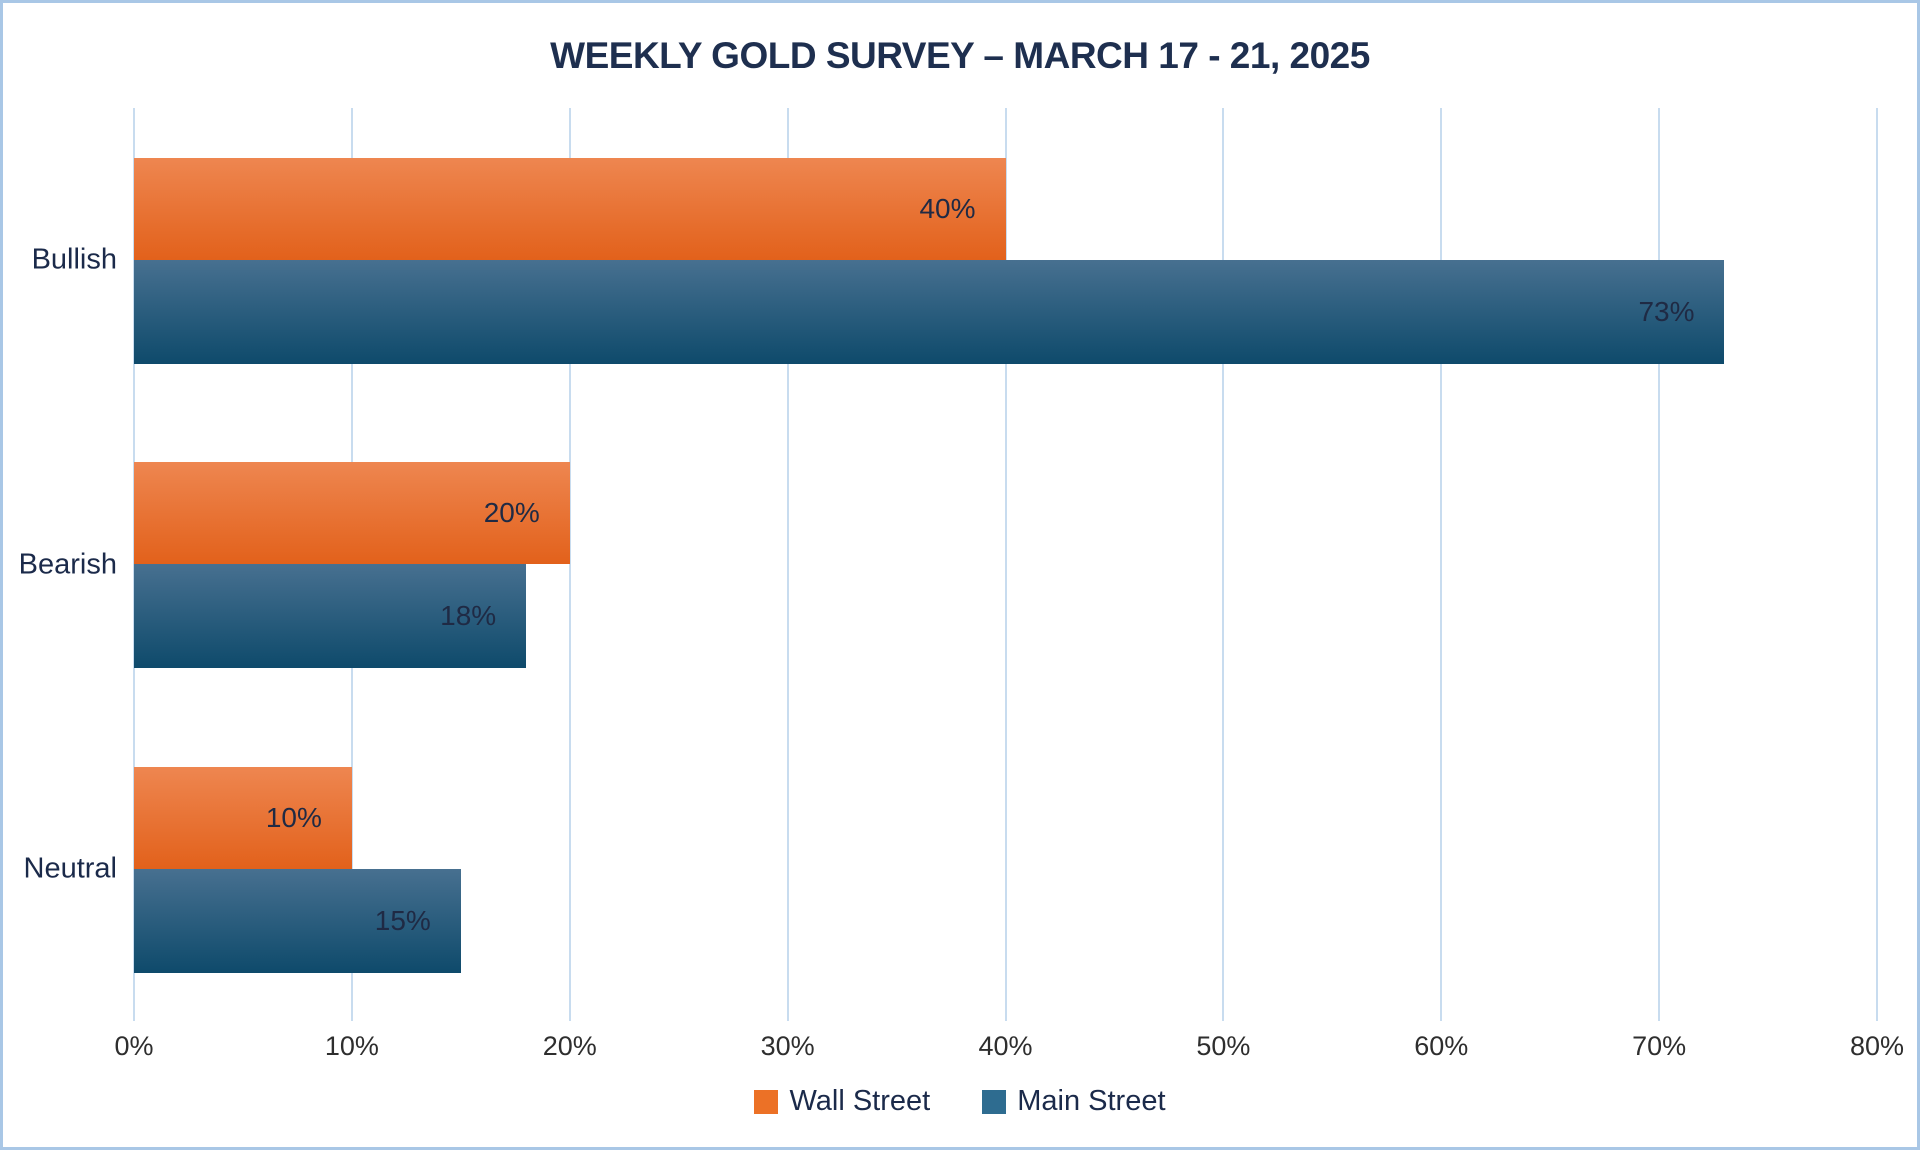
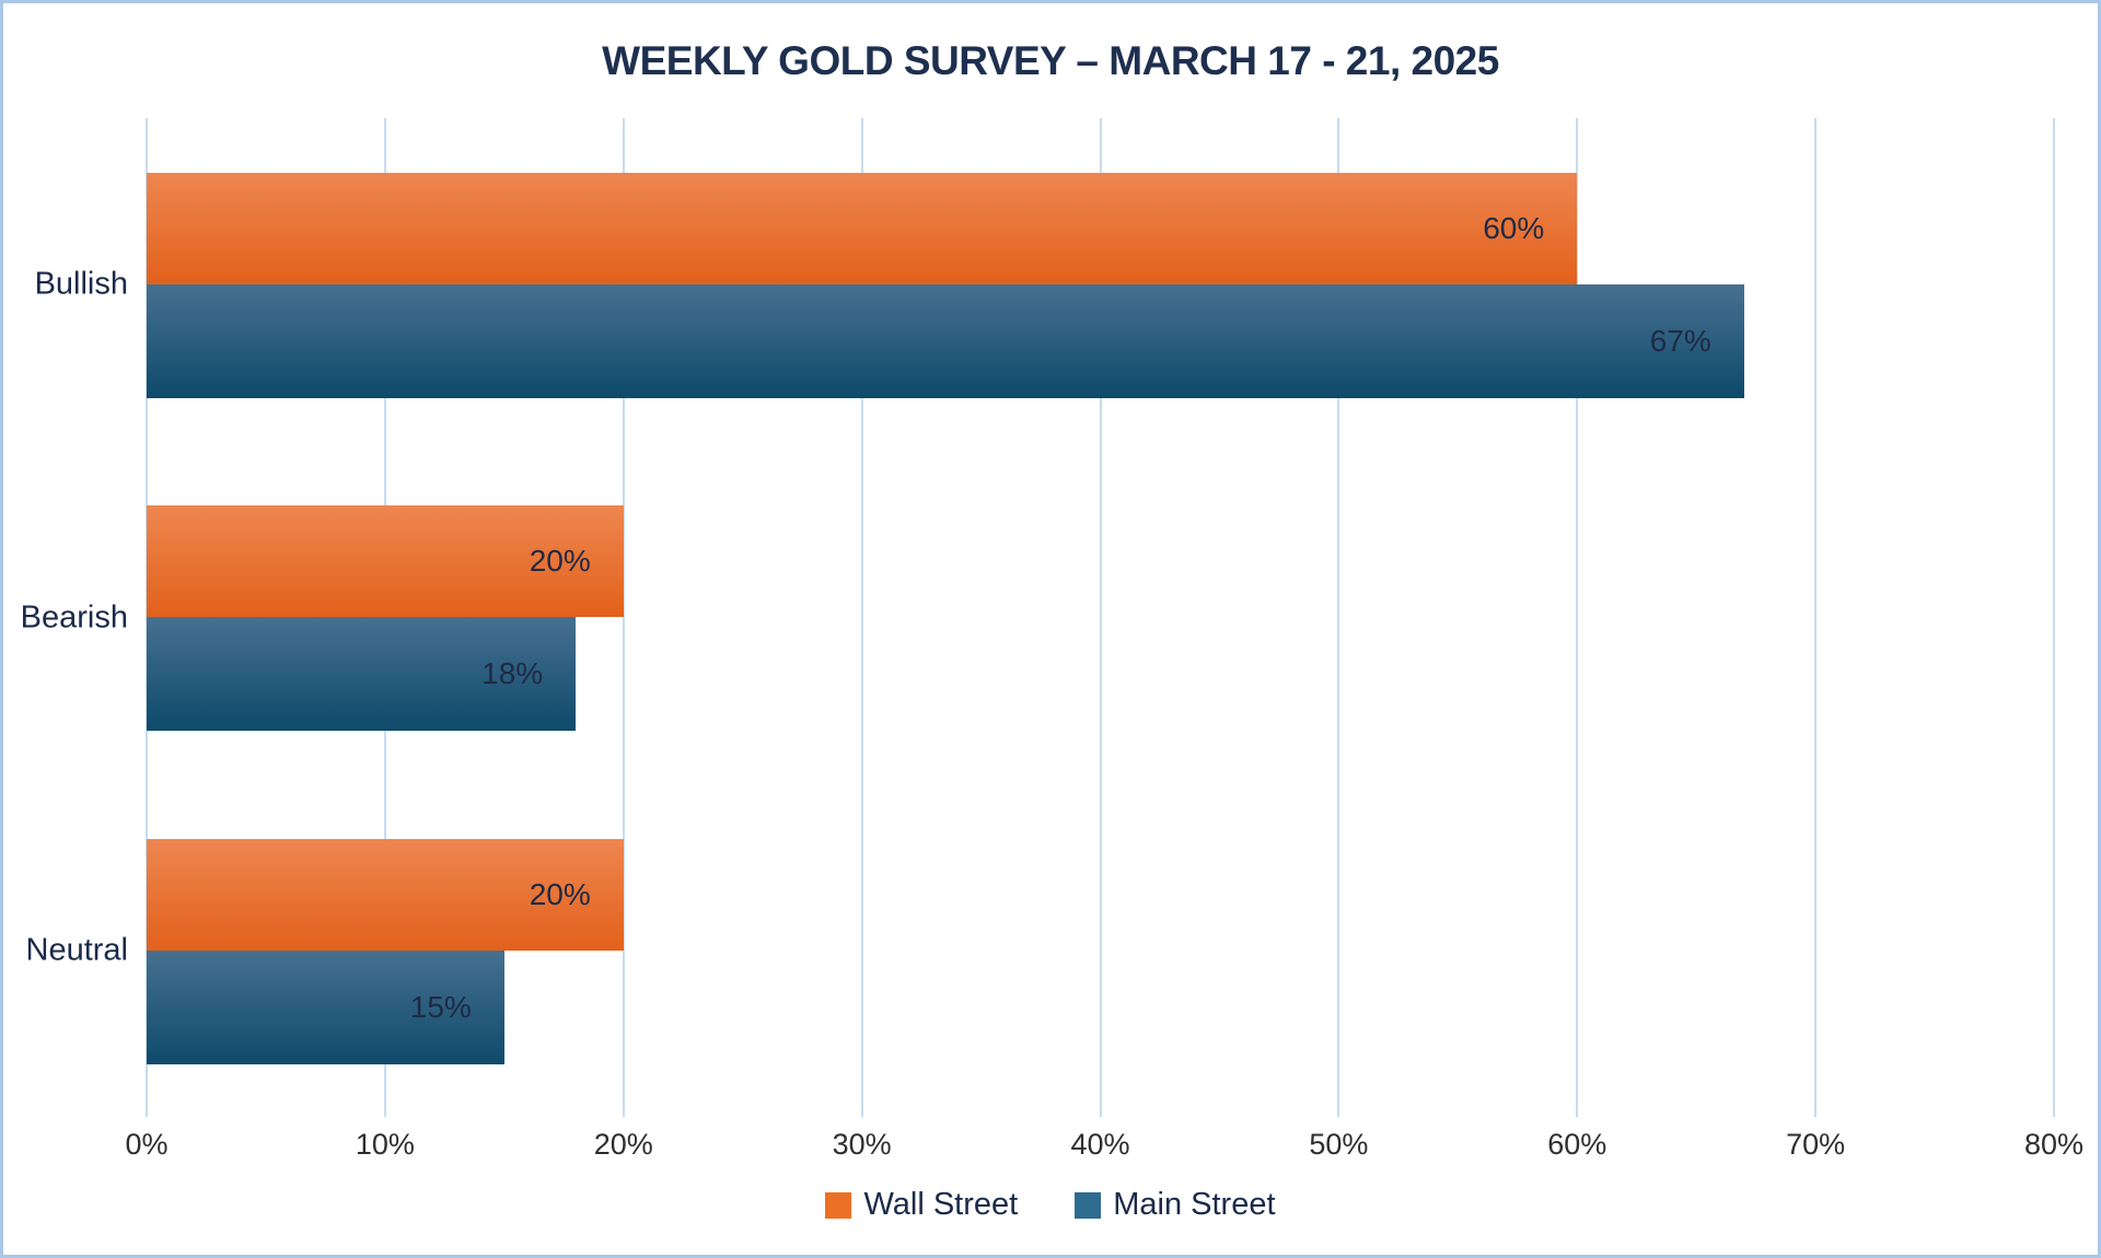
Wall Street/Bullish: 40% -> 60%
Main Street/Bullish: 73% -> 67%
Wall Street/Neutral: 10% -> 20%
